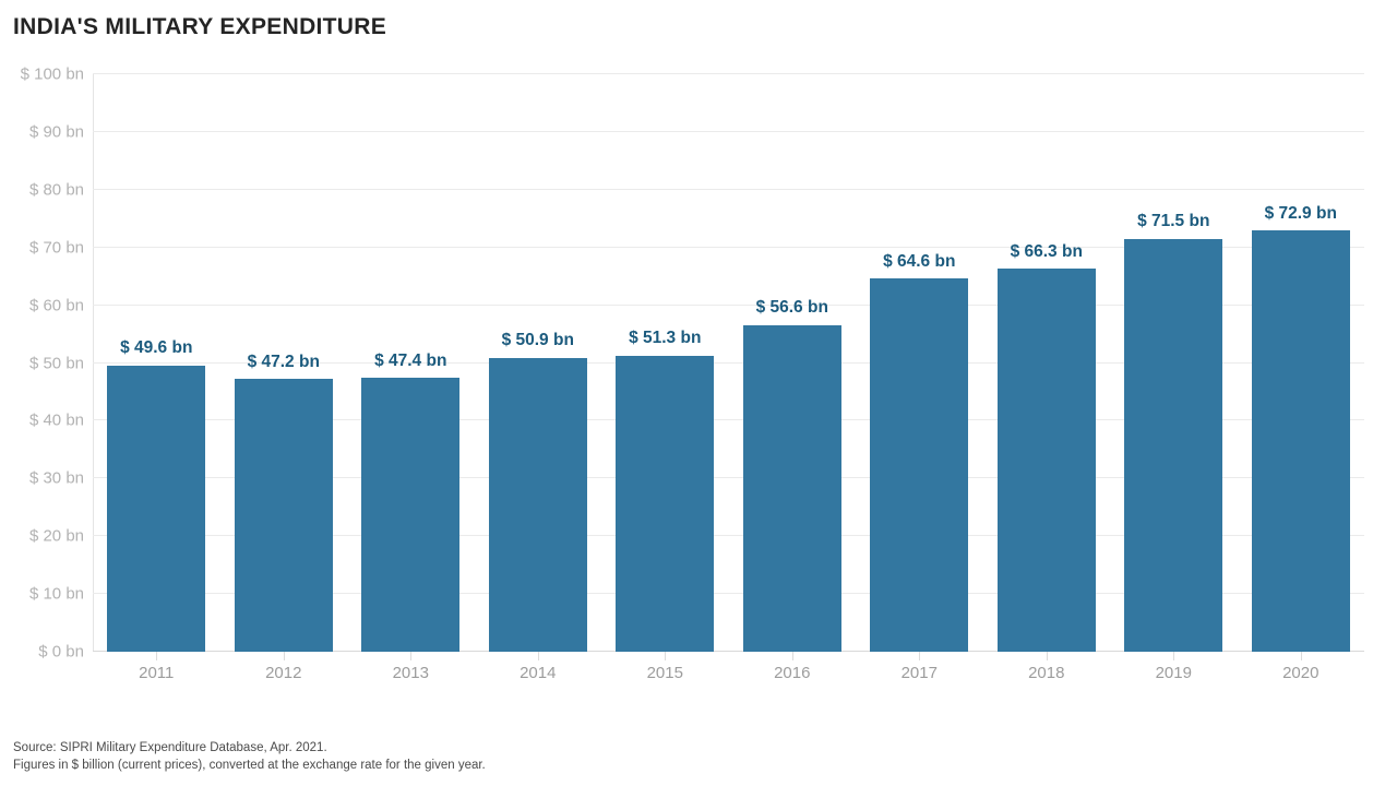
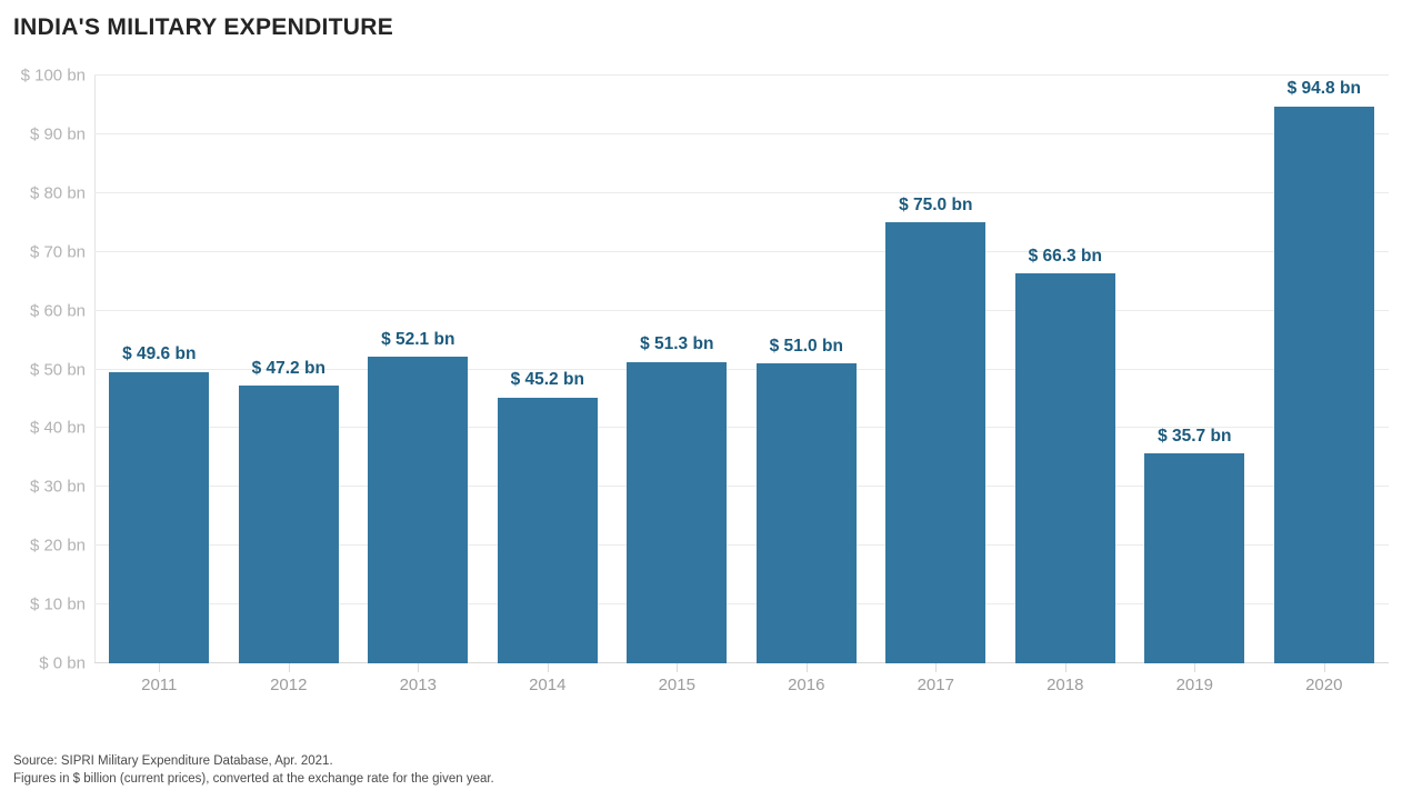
2013: 47.4 -> 52.1
2014: 50.9 -> 45.2
2016: 56.6 -> 51.0
2017: 64.6 -> 75.0
2019: 71.5 -> 35.7
2020: 72.9 -> 94.8
